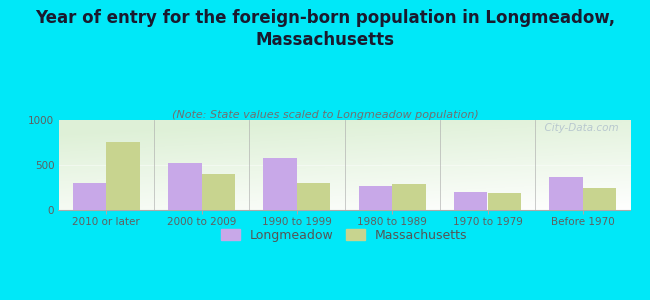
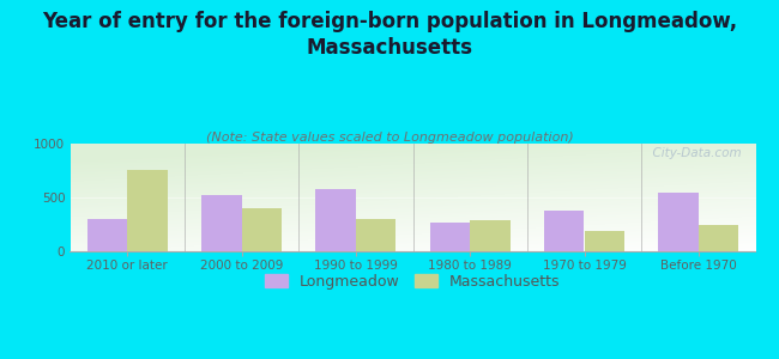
Longmeadow/1970 to 1979: 200 -> 380
Longmeadow/Before 1970: 360 -> 540
